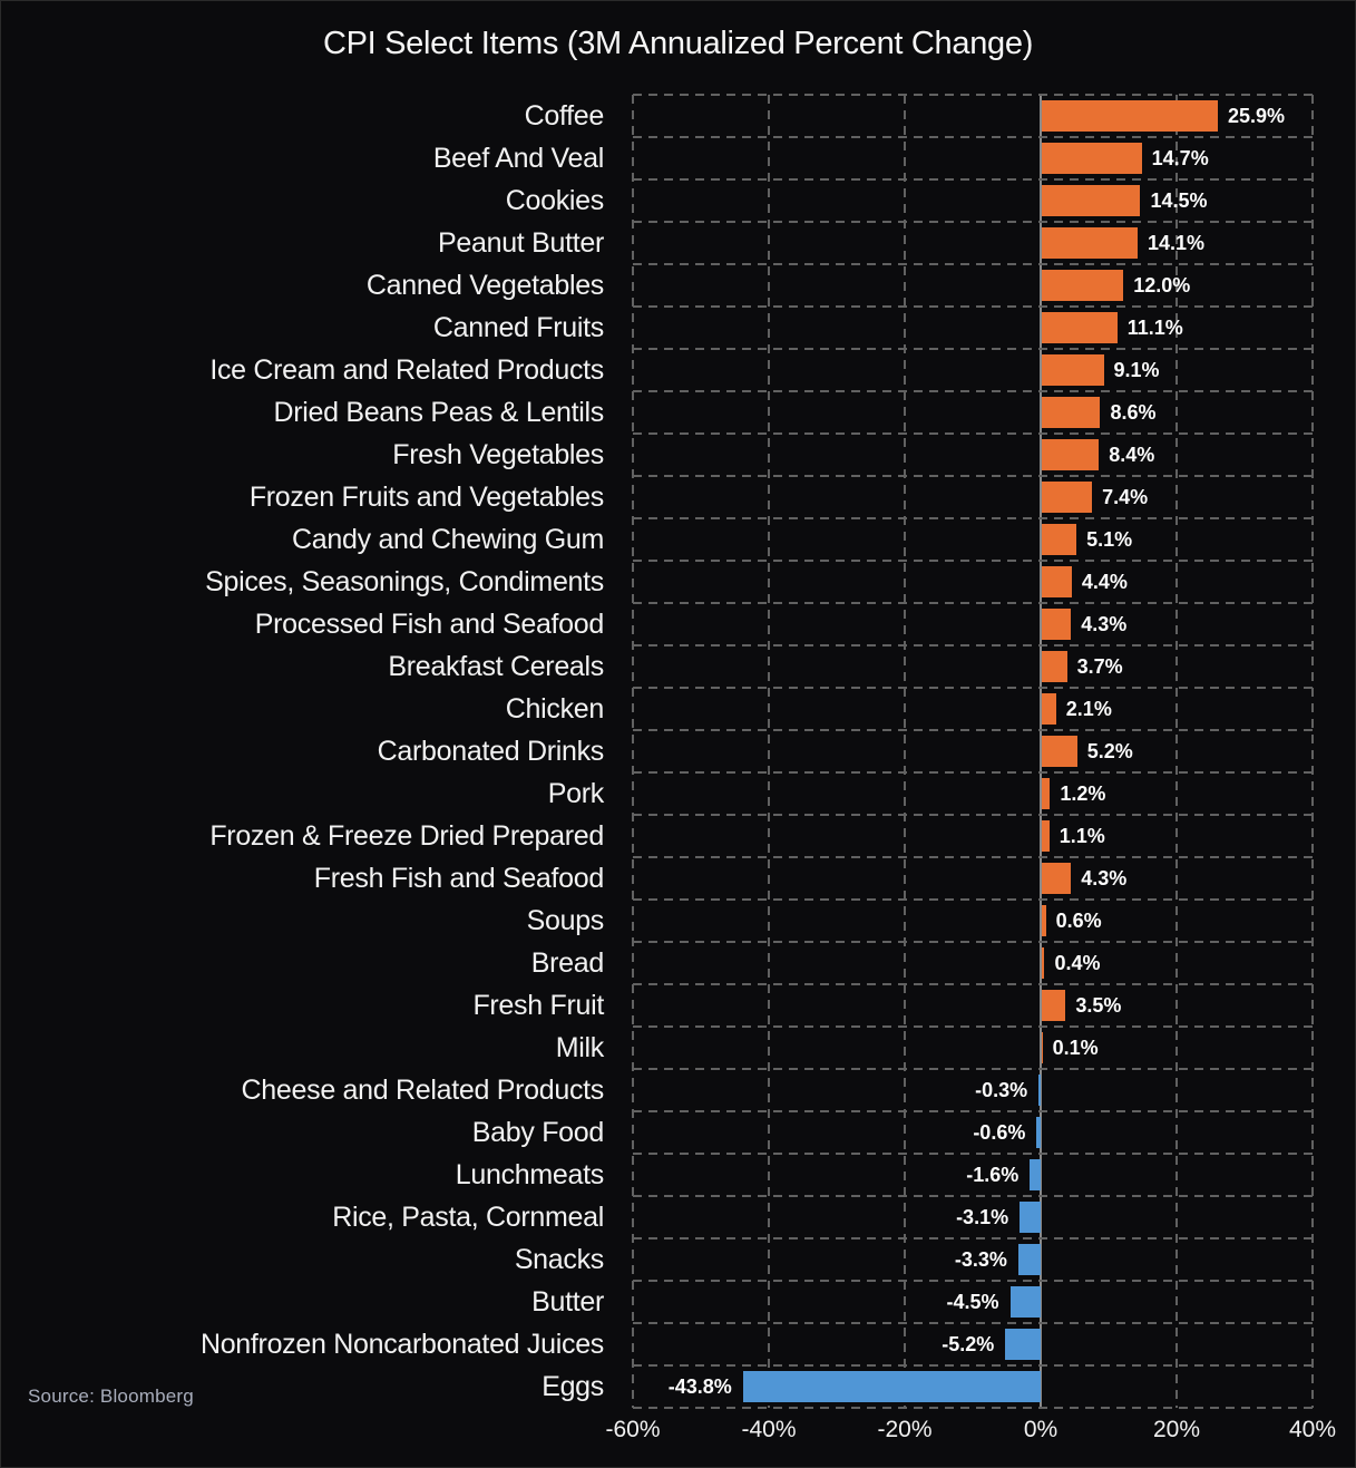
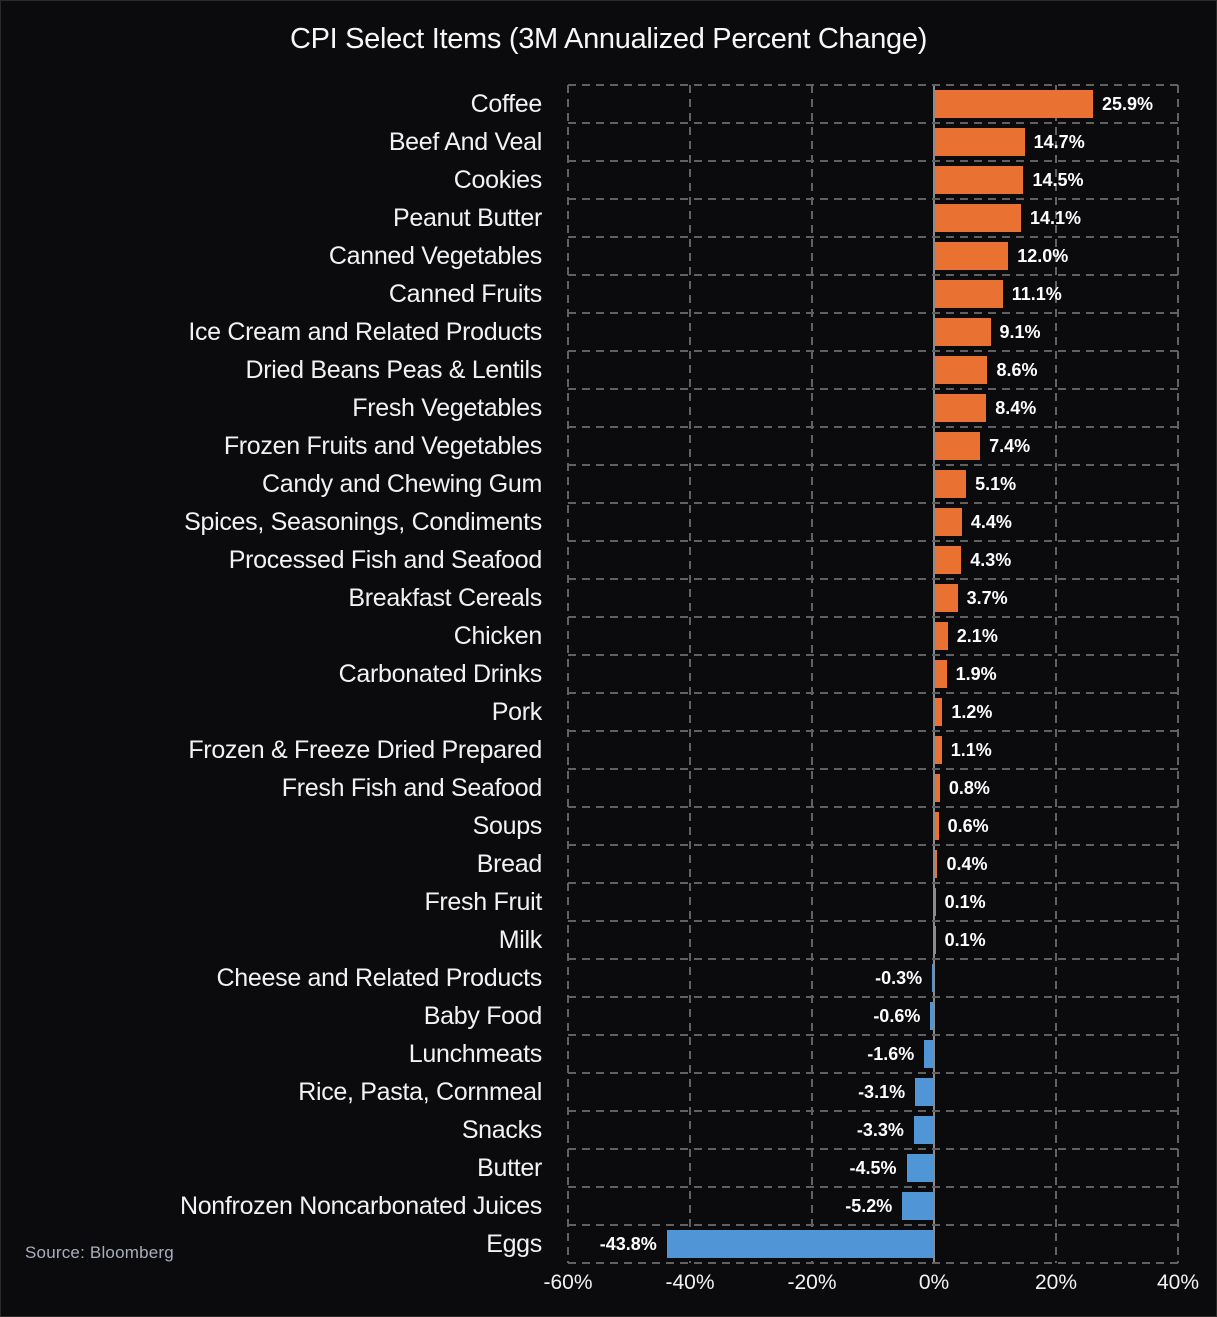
Carbonated Drinks: 5.2% -> 1.9%
Fresh Fish and Seafood: 4.3% -> 0.8%
Fresh Fruit: 3.5% -> 0.1%
